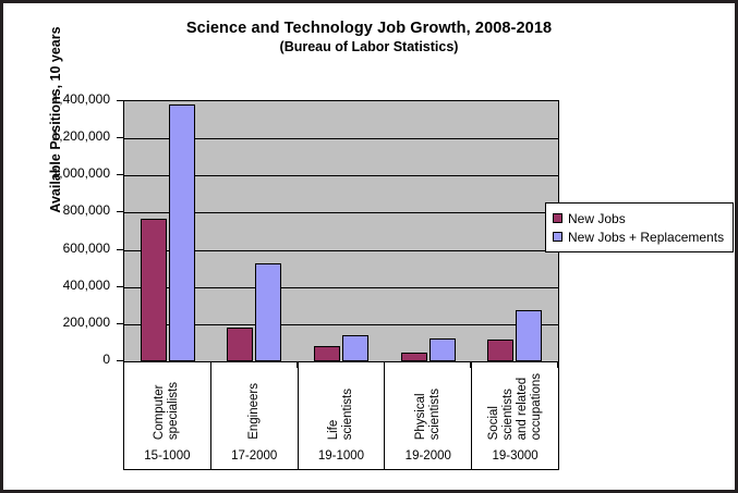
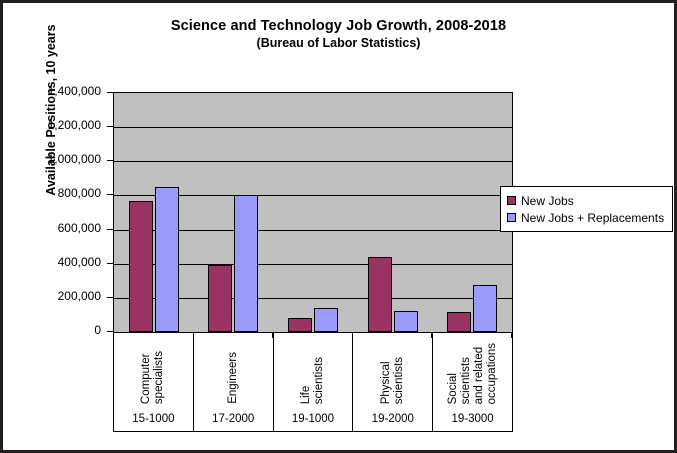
New Jobs + Replacements/Computer specialists: 1380000 -> 850000
New Jobs/Engineers: 180000 -> 390000
New Jobs + Replacements/Engineers: 530000 -> 800000
New Jobs/Physical scientists: 50000 -> 440000
